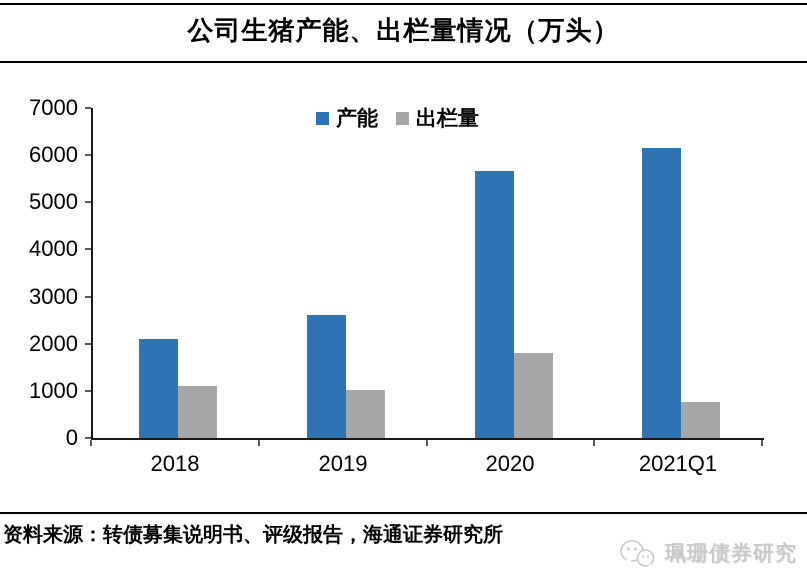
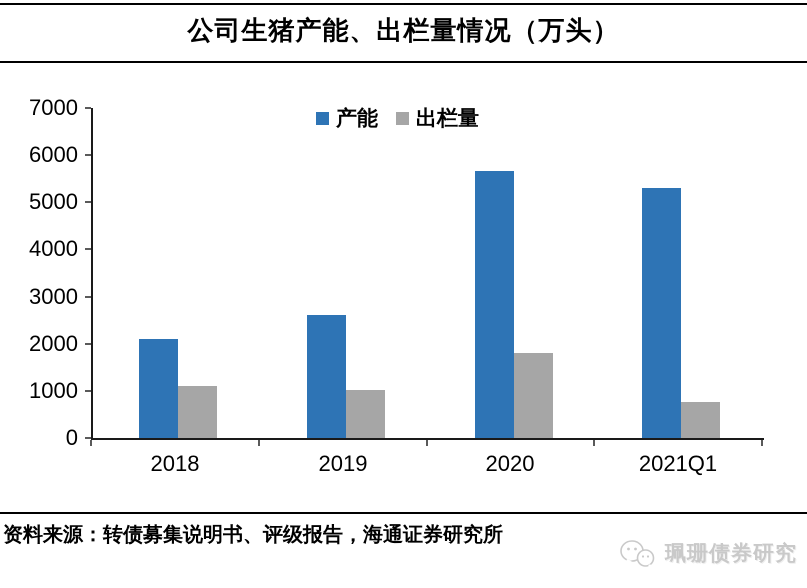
产能/2021Q1: 6200 -> 5300
